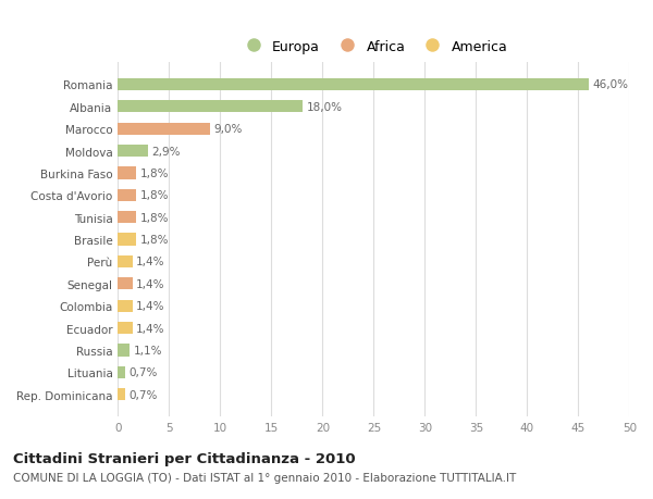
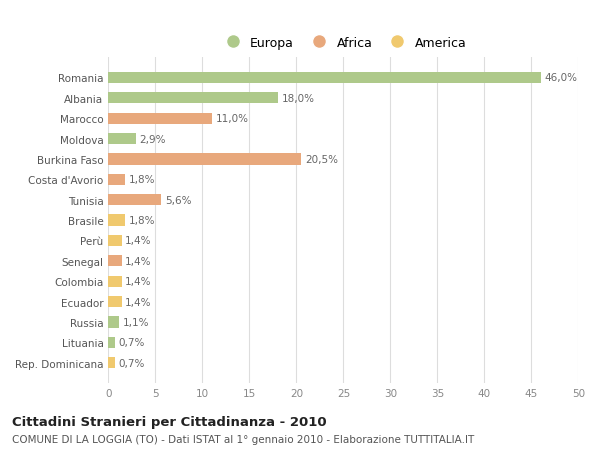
Marocco: 9,0% -> 11,0%
Burkina Faso: 1,8% -> 20,5%
Tunisia: 1,8% -> 5,6%
